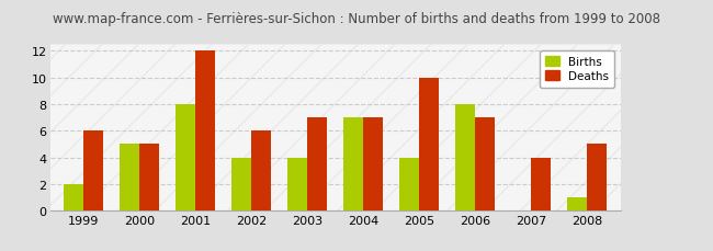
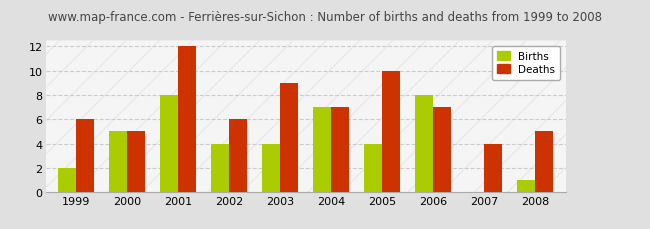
Deaths/2003: 7 -> 9
